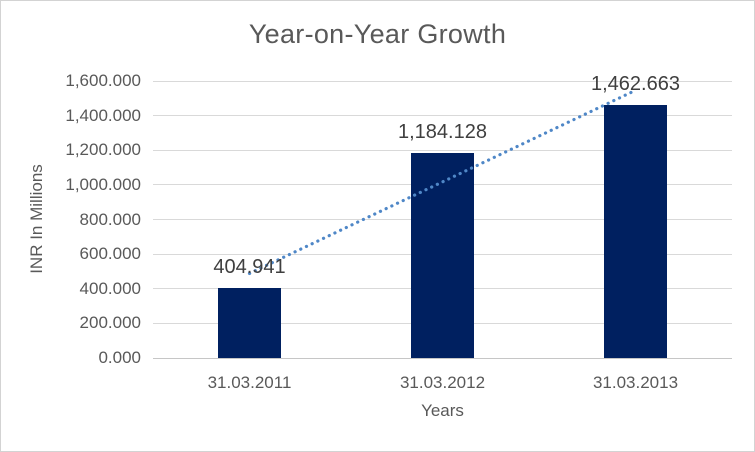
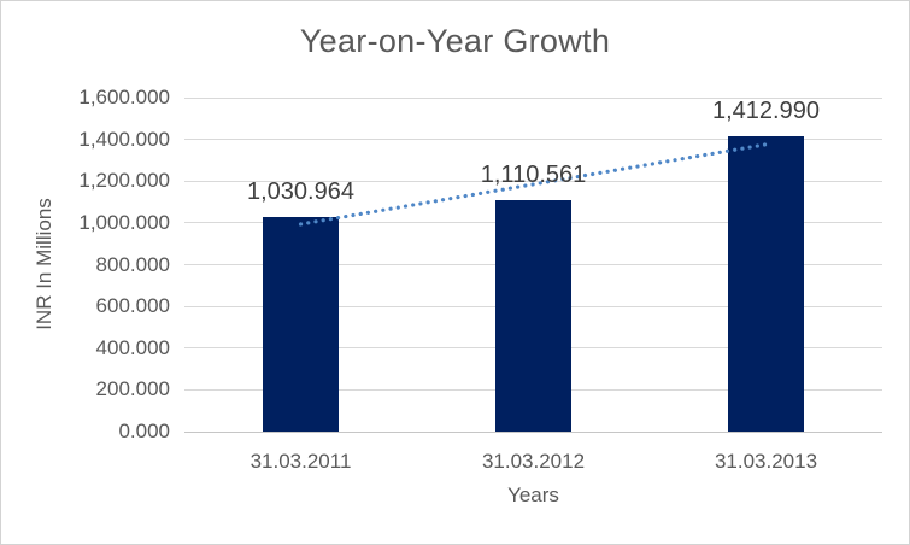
31.03.2011: 404.941 -> 1,030.964
31.03.2012: 1,184.128 -> 1,110.561
31.03.2013: 1,462.663 -> 1,412.990
